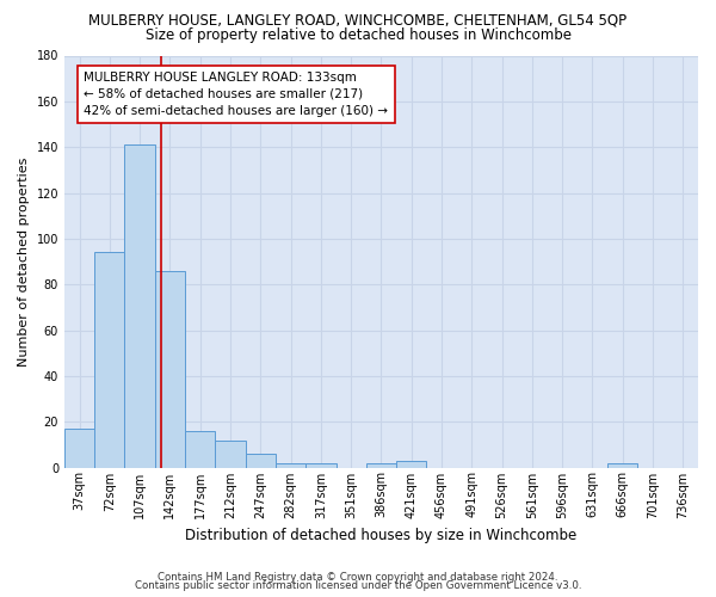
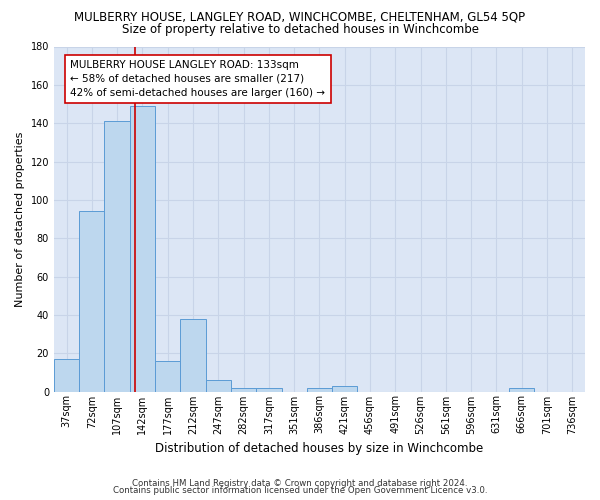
142sqm: 86 -> 149
212sqm: 12 -> 38
